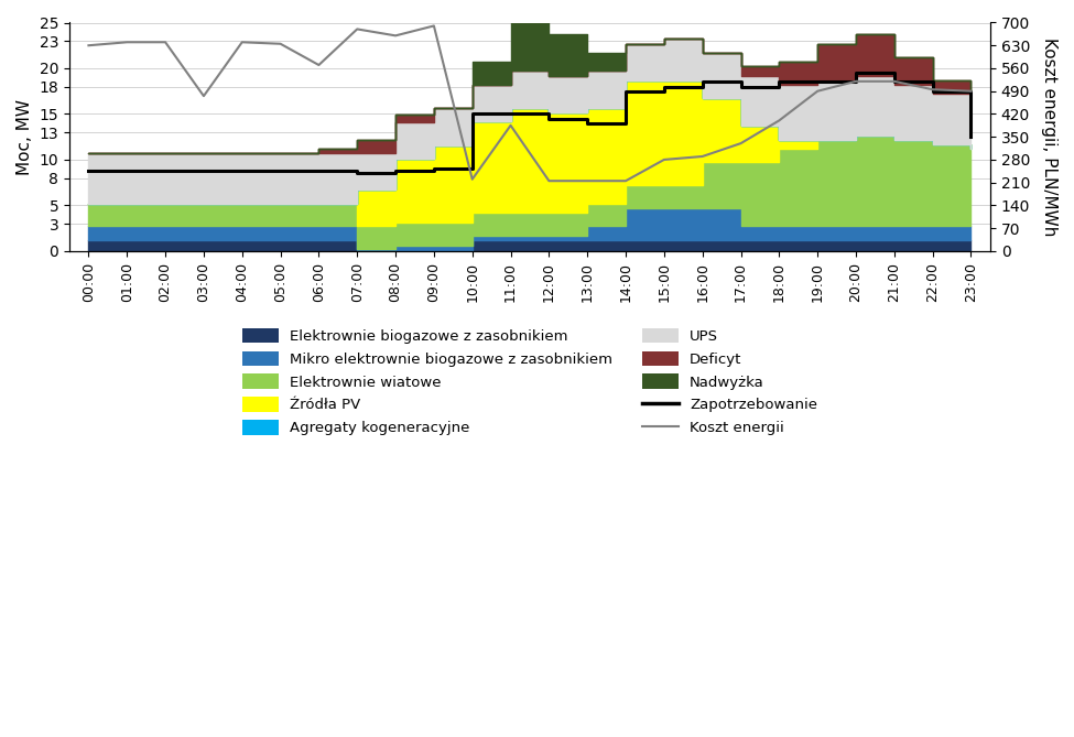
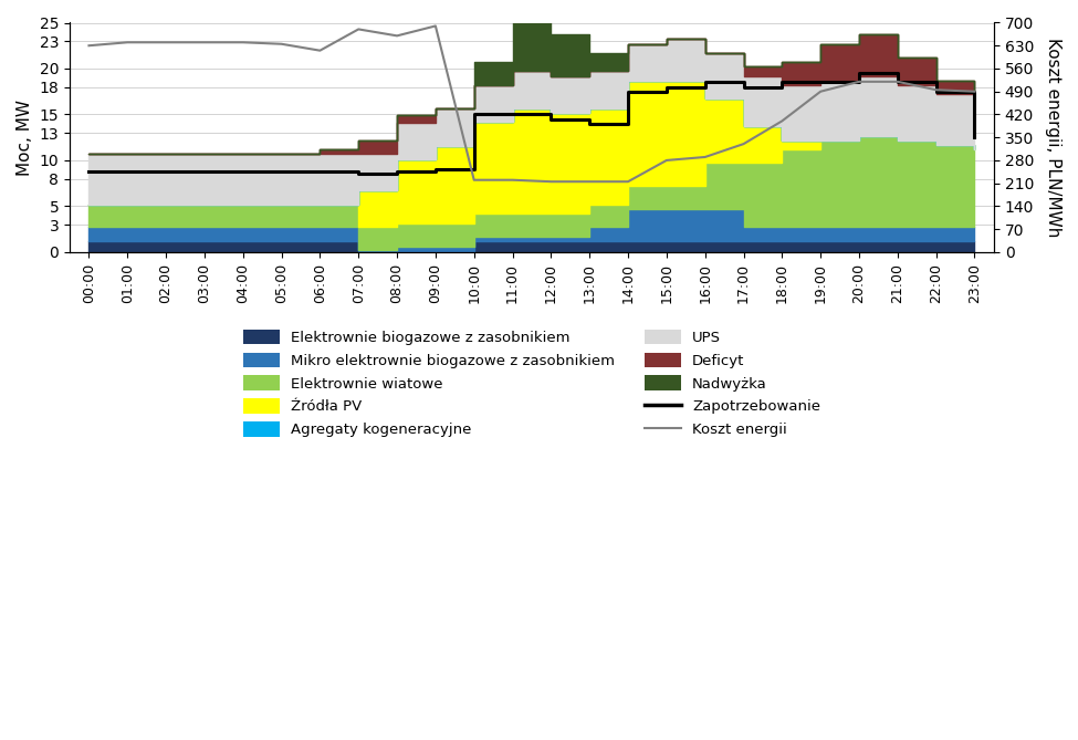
Koszt energii/03:00: 475 -> 640
Koszt energii/06:00: 570 -> 615
Koszt energii/11:00: 385 -> 220
